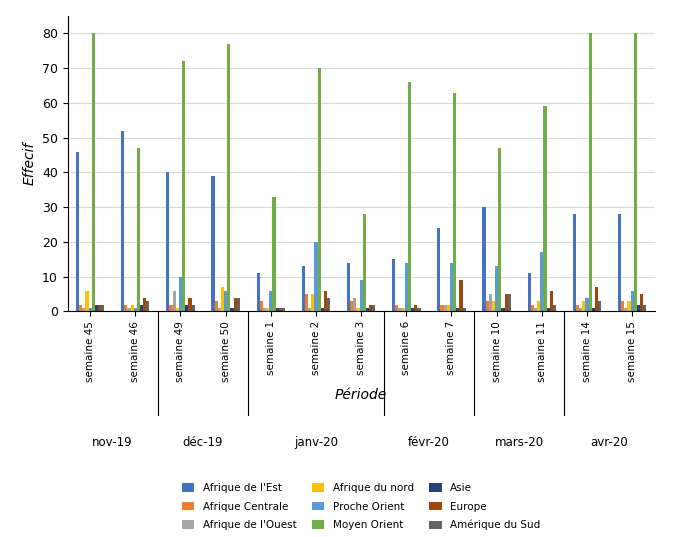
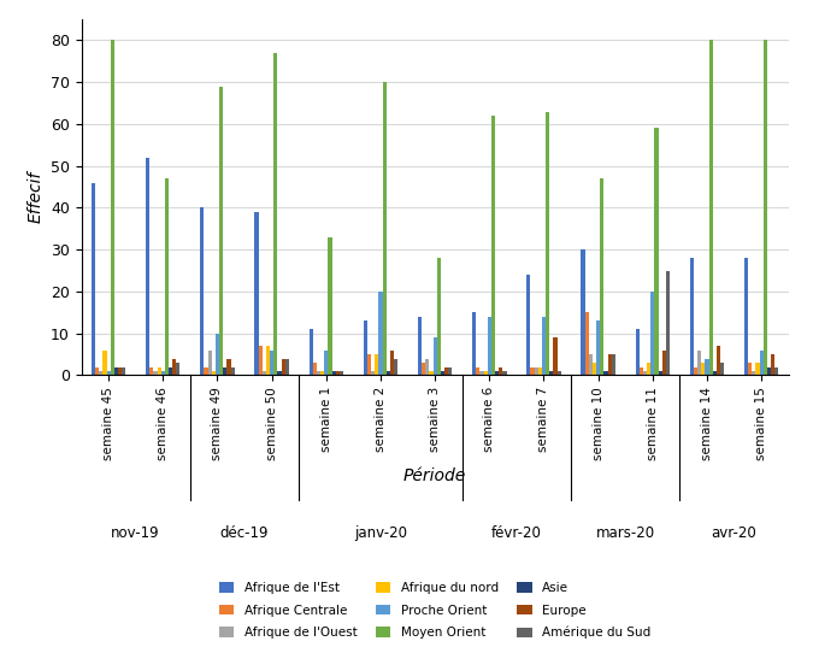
Moyen Orient/semaine 49: 72 -> 69
Afrique Centrale/semaine 50: 3 -> 7
Moyen Orient/semaine 6: 66 -> 62
Afrique Centrale/semaine 10: 3 -> 15
Proche Orient/semaine 11: 17 -> 20
Amérique du Sud/semaine 11: 2 -> 25
Afrique de l'Ouest/semaine 14: 1 -> 6
